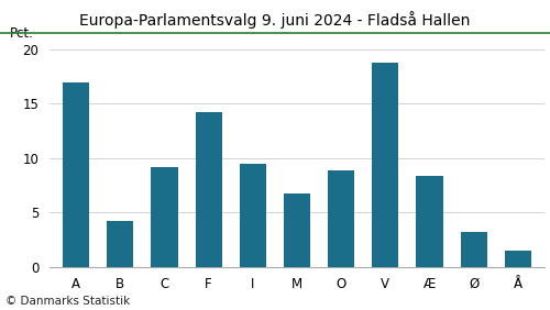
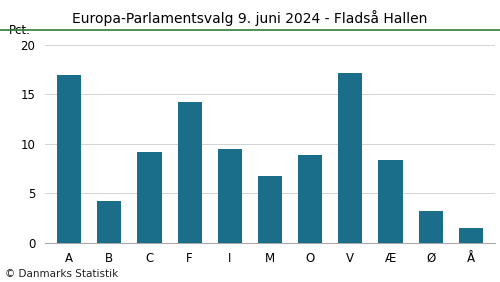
V: 18.8 -> 17.2
